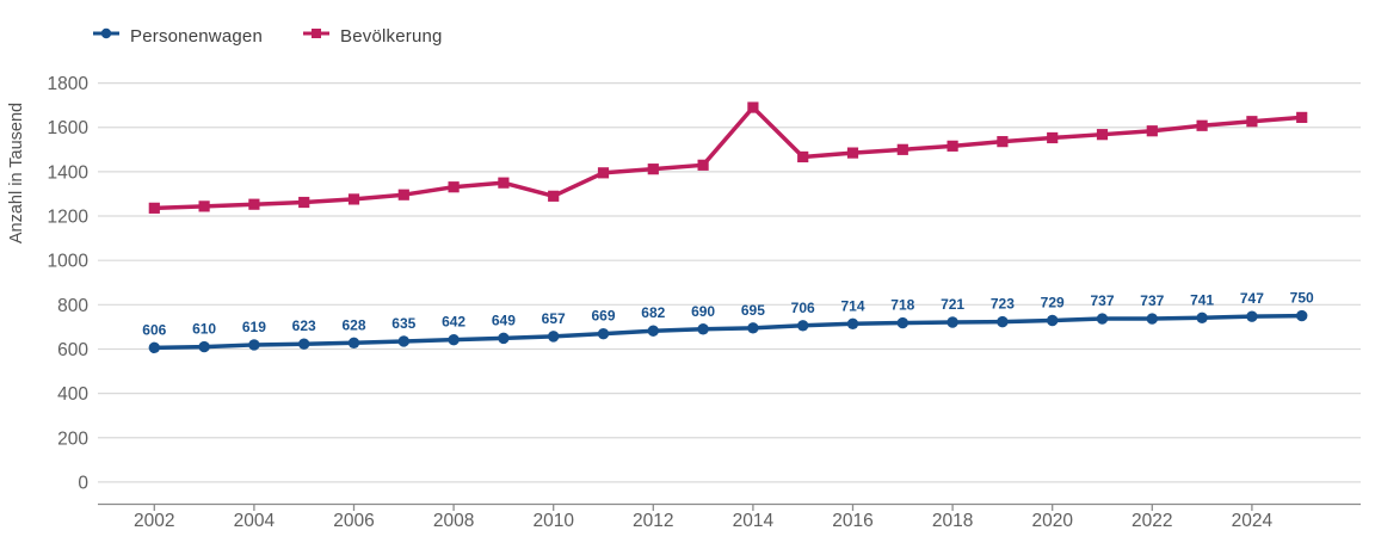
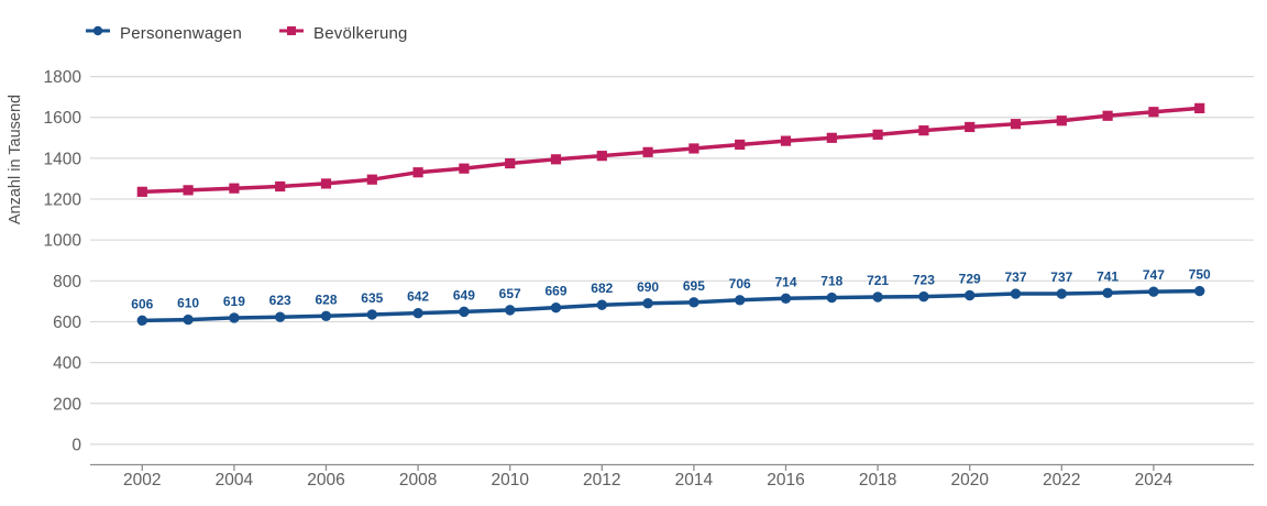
Bevölkerung/2010: 1290 -> 1380
Bevölkerung/2014: 1690 -> 1450
